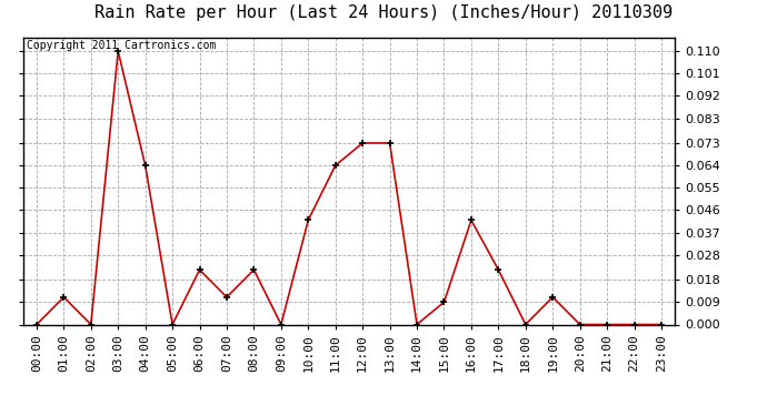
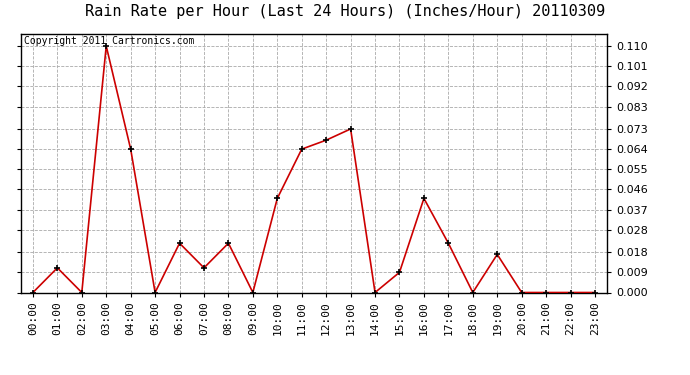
12:00: 0.073 -> 0.068
19:00: 0.011 -> 0.017
